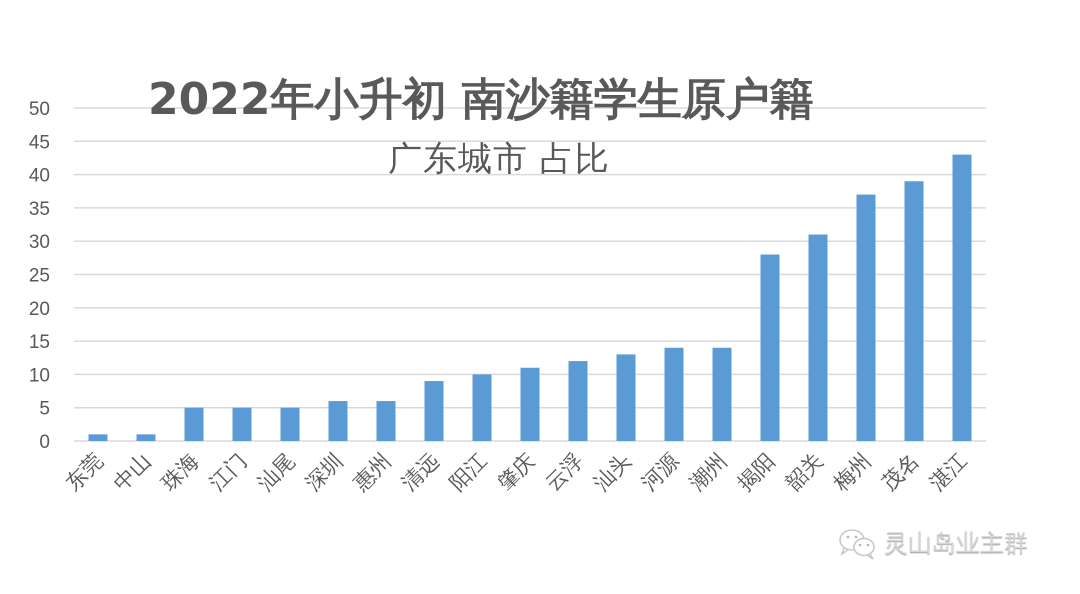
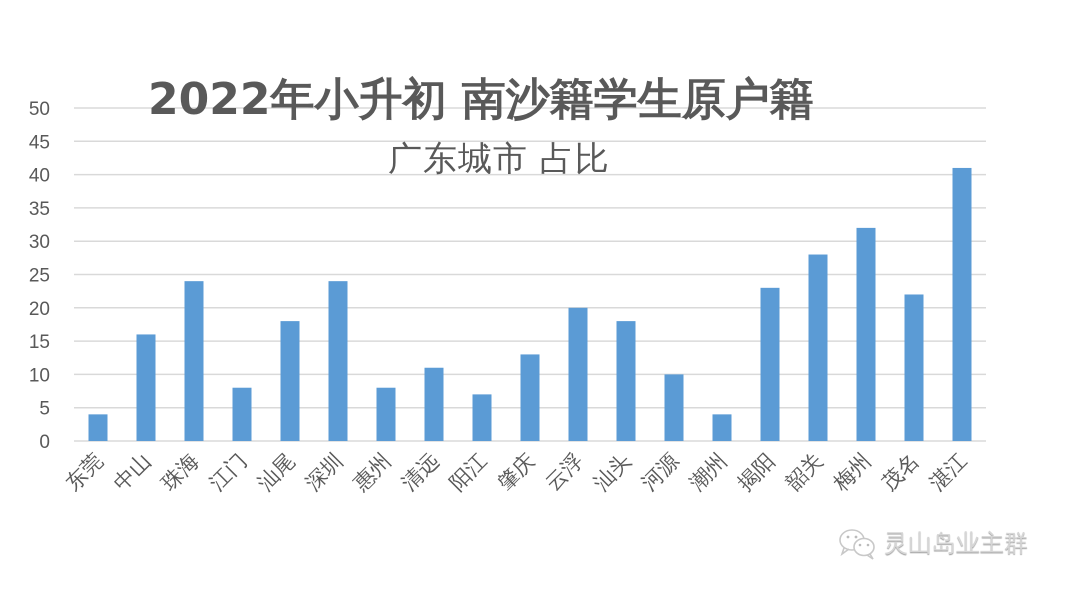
东莞: 1 -> 4
中山: 1 -> 16
珠海: 5 -> 24
江门: 5 -> 8
汕尾: 5 -> 18
深圳: 6 -> 24
惠州: 6 -> 8
清远: 9 -> 11
阳江: 10 -> 7
肇庆: 11 -> 13
云浮: 12 -> 20
汕头: 13 -> 18
河源: 14 -> 10
潮州: 14 -> 4
揭阳: 28 -> 23
韶关: 31 -> 28
梅州: 37 -> 32
茂名: 39 -> 22
湛江: 43 -> 41
